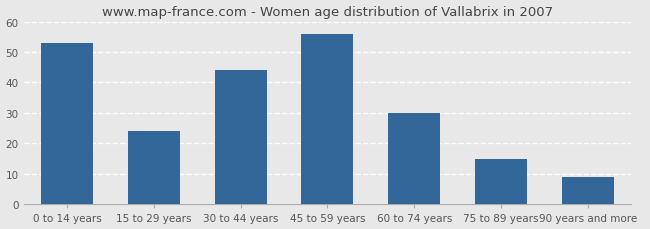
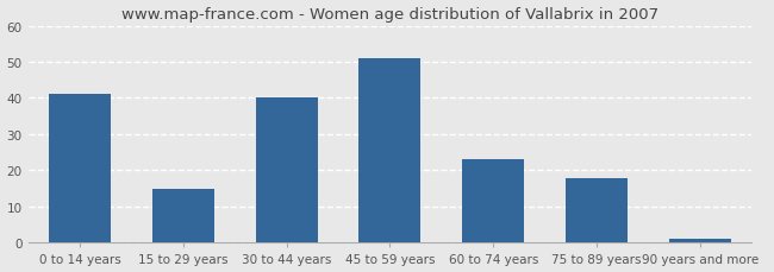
0 to 14 years: 53 -> 41
15 to 29 years: 24 -> 15
30 to 44 years: 44 -> 40
45 to 59 years: 56 -> 51
60 to 74 years: 30 -> 23
75 to 89 years: 15 -> 18
90 years and more: 9 -> 1
